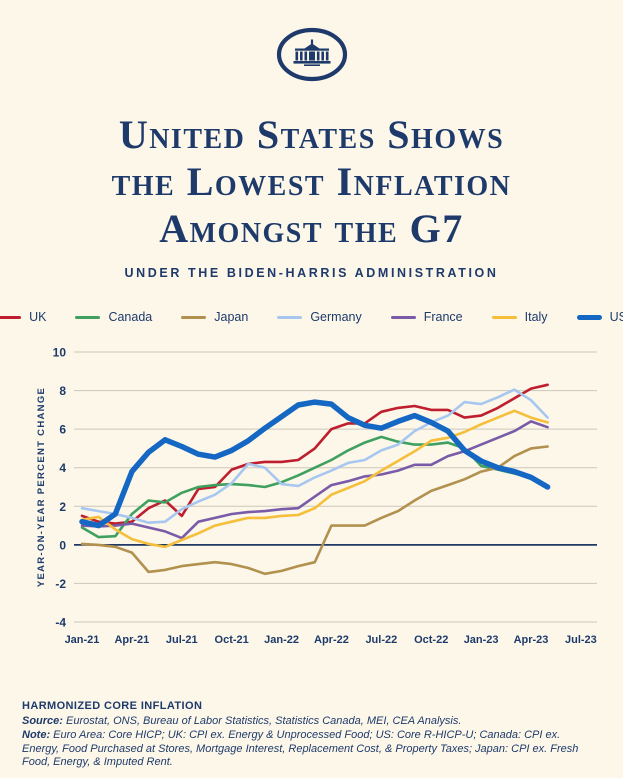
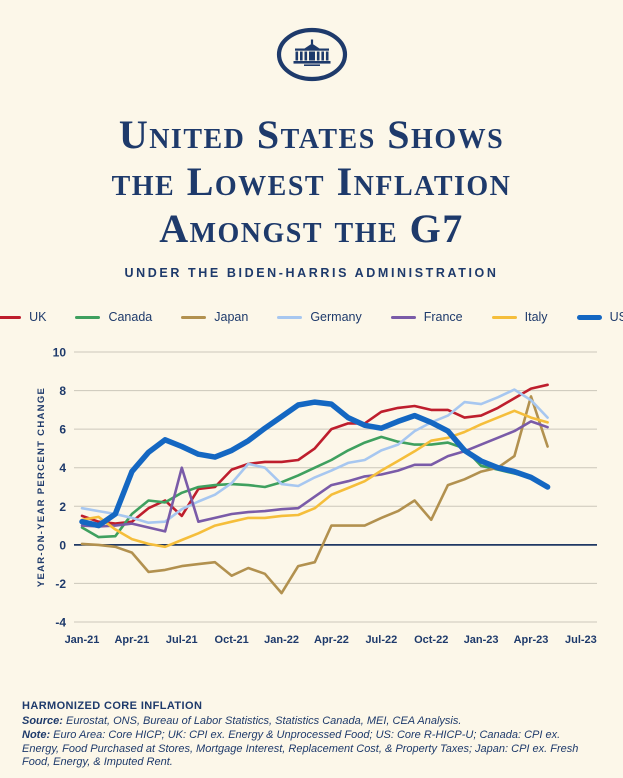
France/Jul-21: 0.3 -> 4.0
Japan/Oct-21: -1.0 -> -1.6
Japan/Jan-22: -1.4 -> -2.5
Japan/Oct-22: 2.8 -> 1.3
Japan/Apr-23: 5.0 -> 7.7
